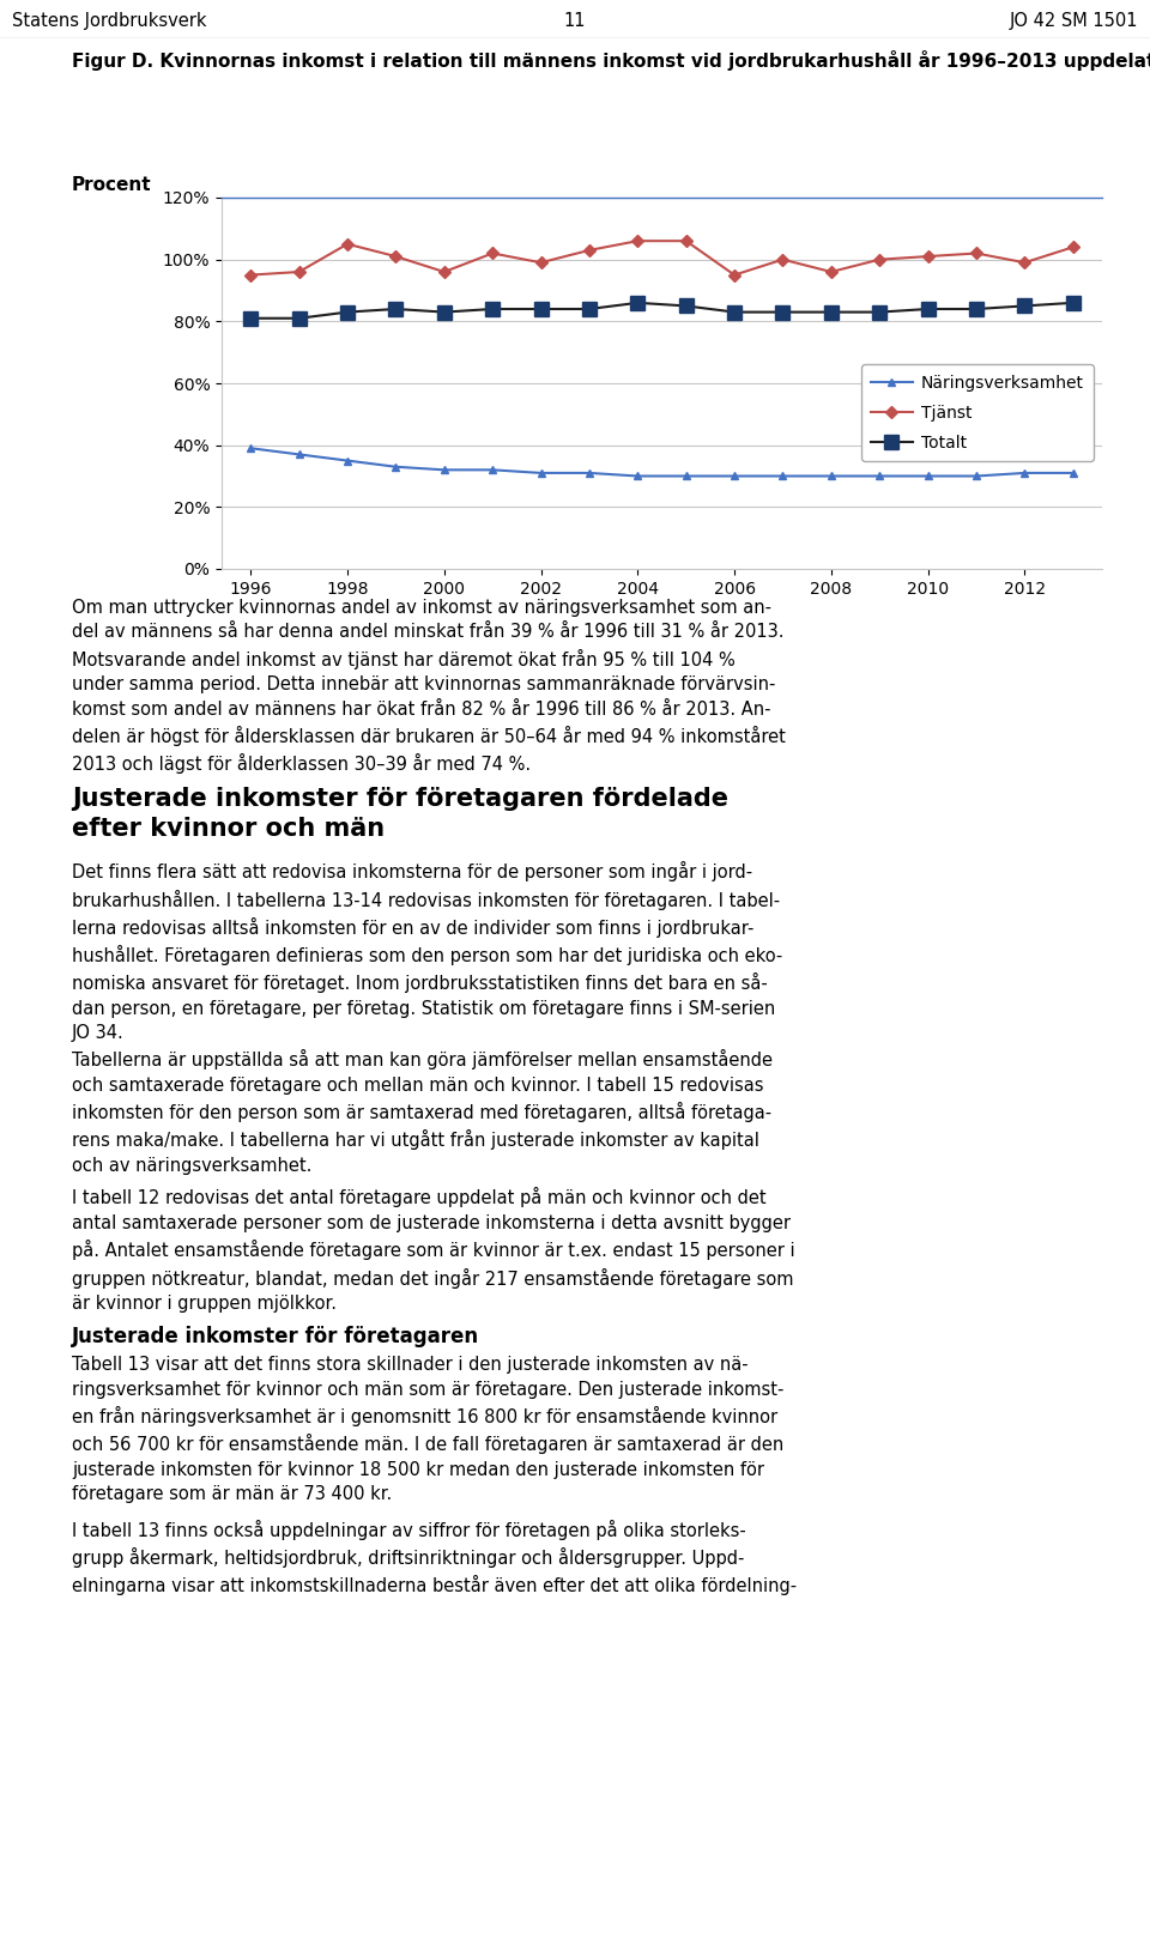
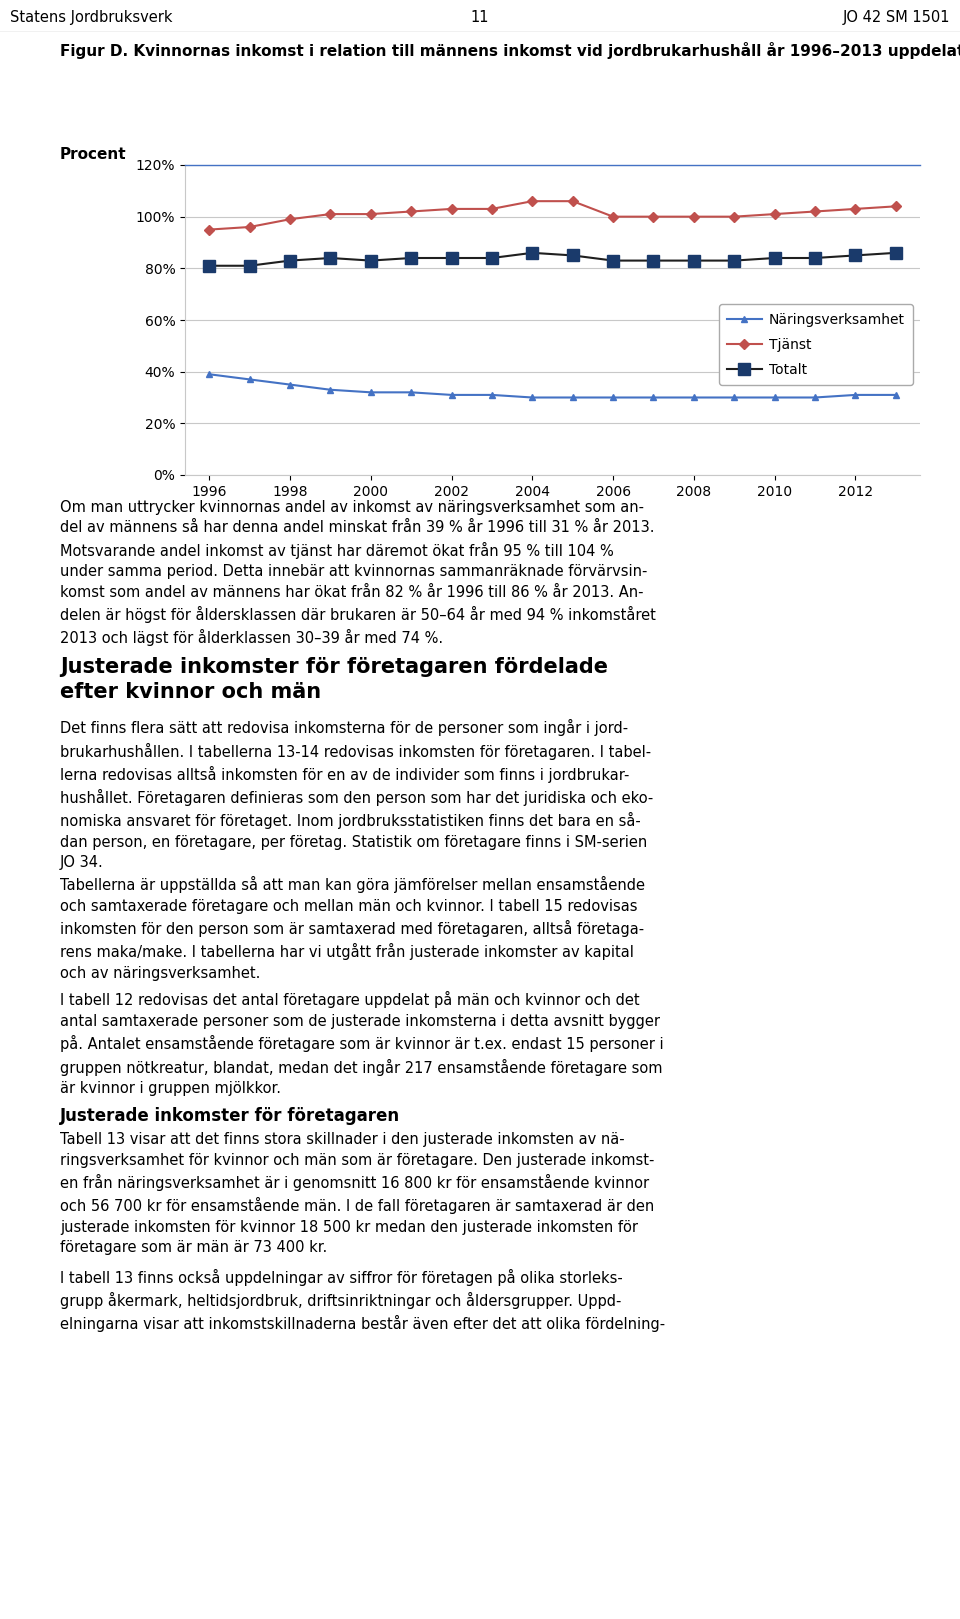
Tjänst/1998: 105% -> 99%
Tjänst/2000: 96% -> 101%
Tjänst/2002: 99% -> 103%
Tjänst/2006: 95% -> 100%
Tjänst/2008: 96% -> 100%
Tjänst/2012: 99% -> 103%
